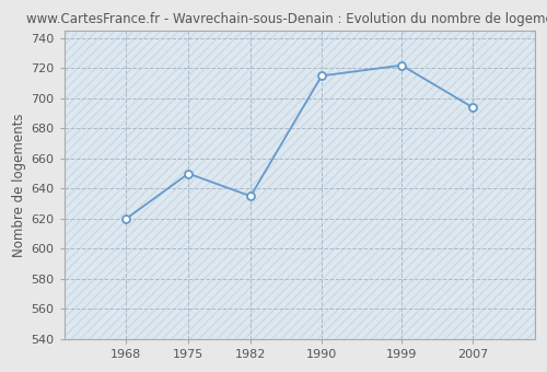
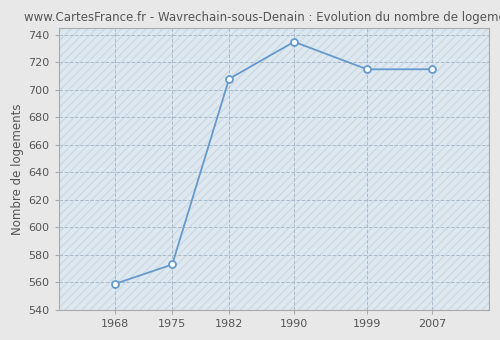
1968: 620 -> 559
1975: 650 -> 573
1982: 635 -> 708
1990: 715 -> 735
1999: 722 -> 715
2007: 694 -> 715
